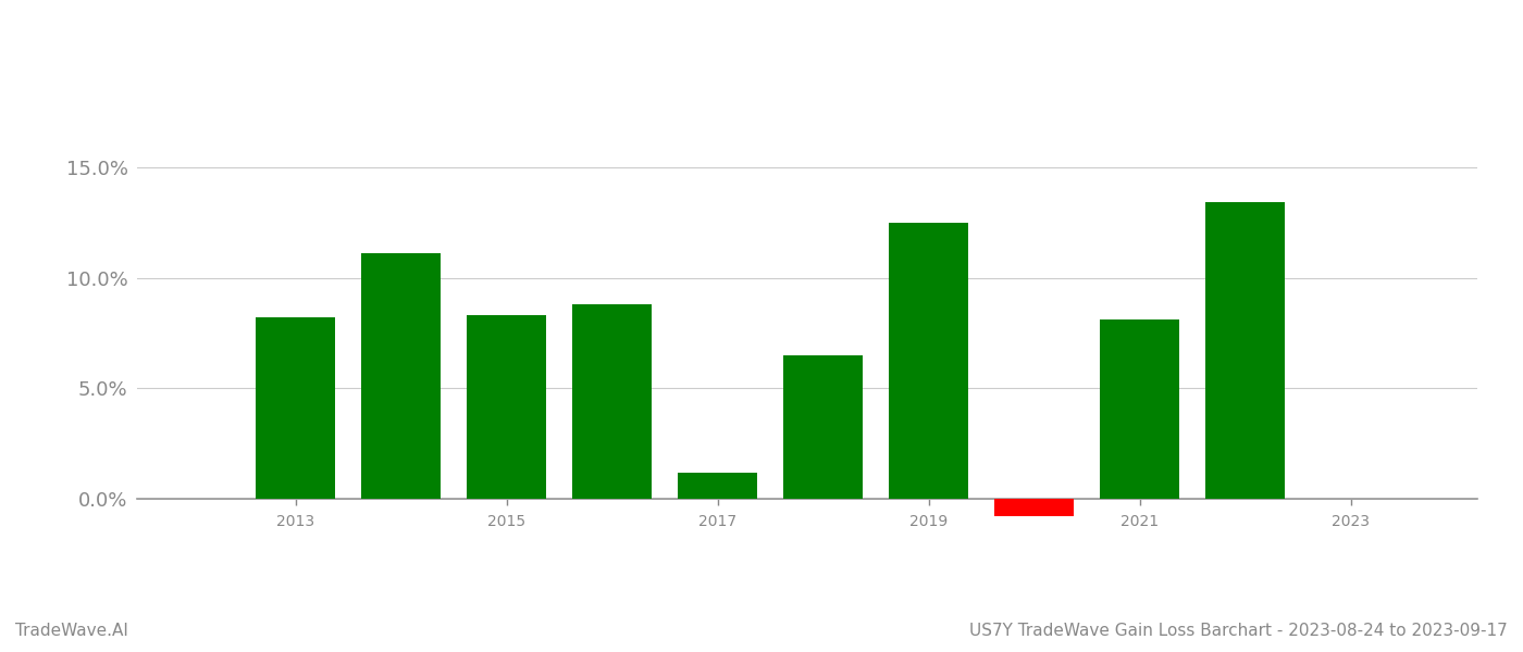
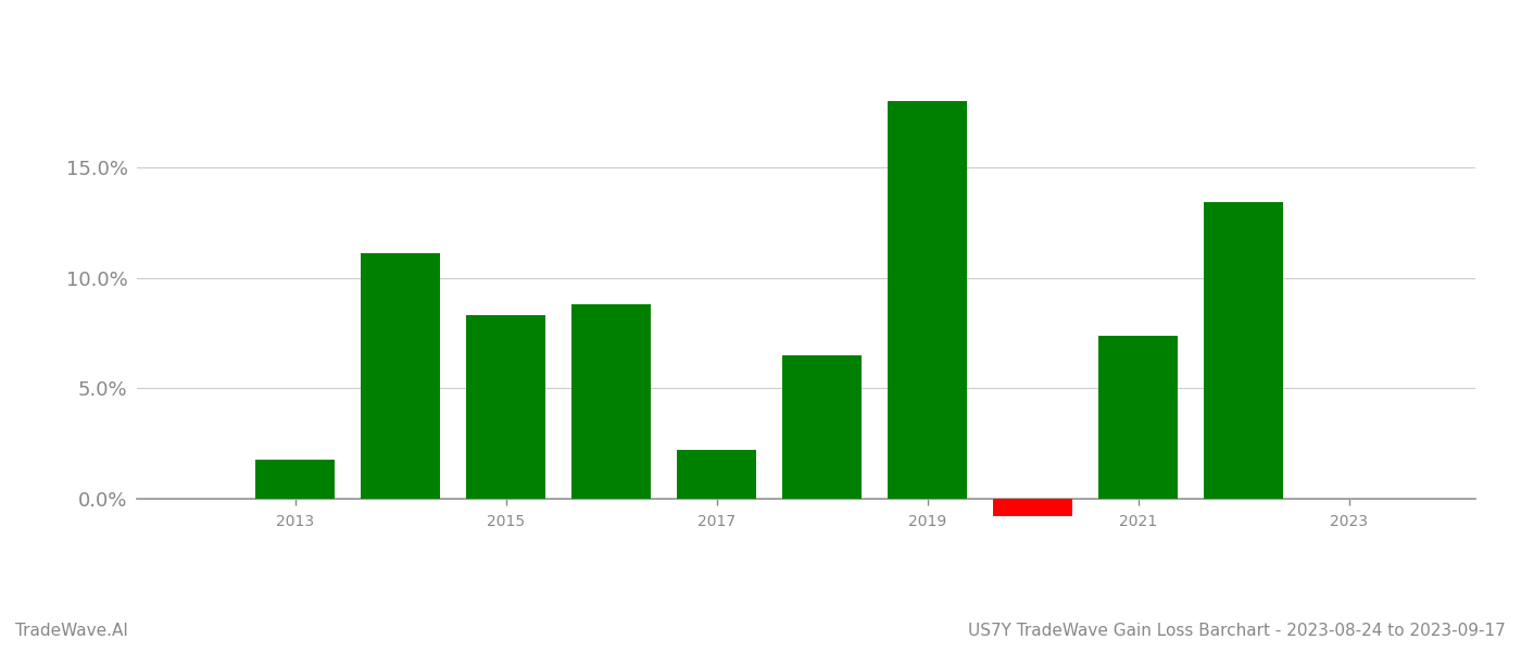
2013: 8.2% -> 1.8%
2017: 1.2% -> 2.2%
2019: 12.5% -> 18.0%
2021: 8.1% -> 7.4%
